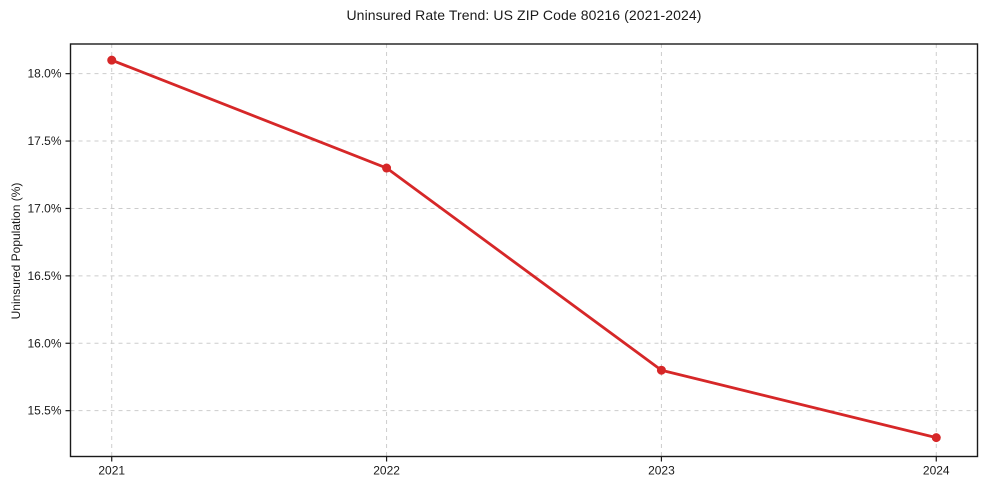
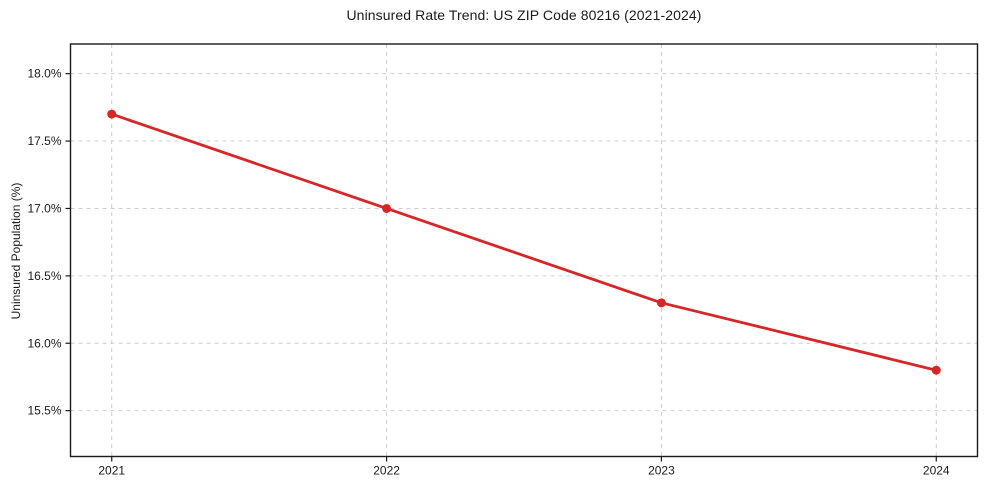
2021: 18.1% -> 17.7%
2022: 17.3% -> 17.0%
2023: 15.8% -> 16.3%
2024: 15.3% -> 15.8%
